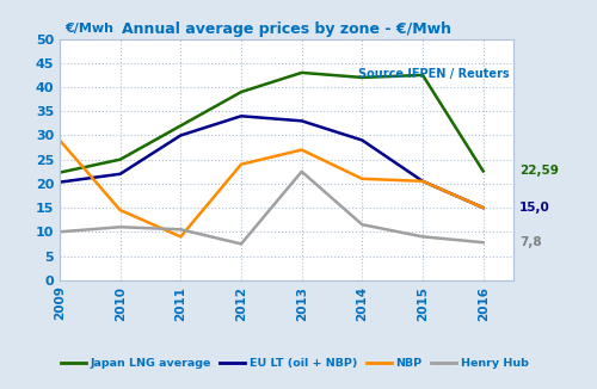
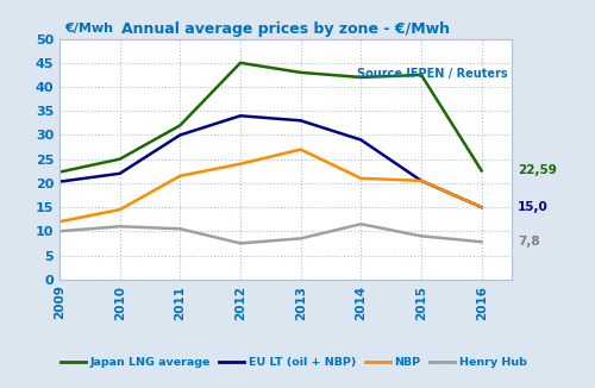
NBP/2009: 29.0 -> 12.0
NBP/2011: 9.0 -> 21.5
Japan LNG average/2012: 39.0 -> 45.0
Henry Hub/2013: 22.5 -> 8.5
